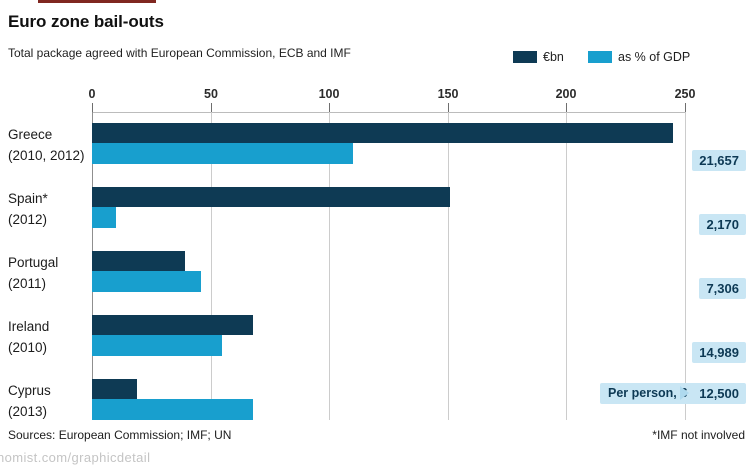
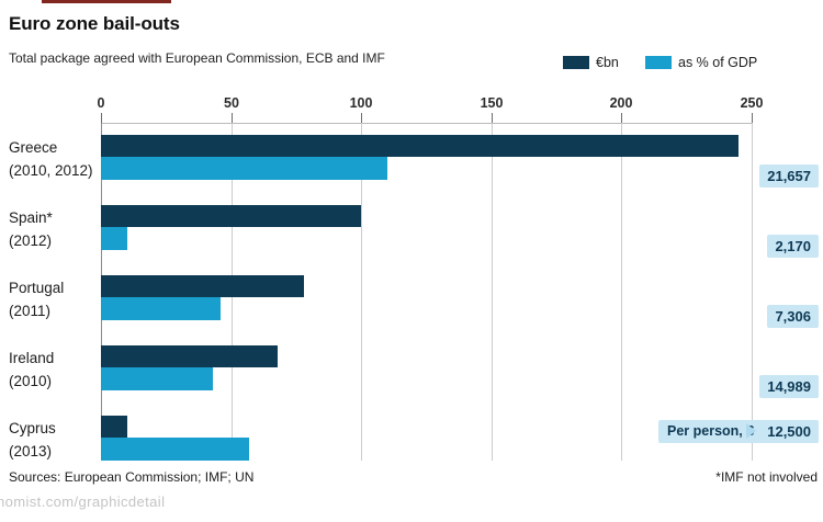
€bn/Spain*: 151 -> 100
€bn/Portugal: 39 -> 78
as % of GDP/Ireland: 55 -> 43
€bn/Cyprus: 19 -> 10
as % of GDP/Cyprus: 68 -> 57
